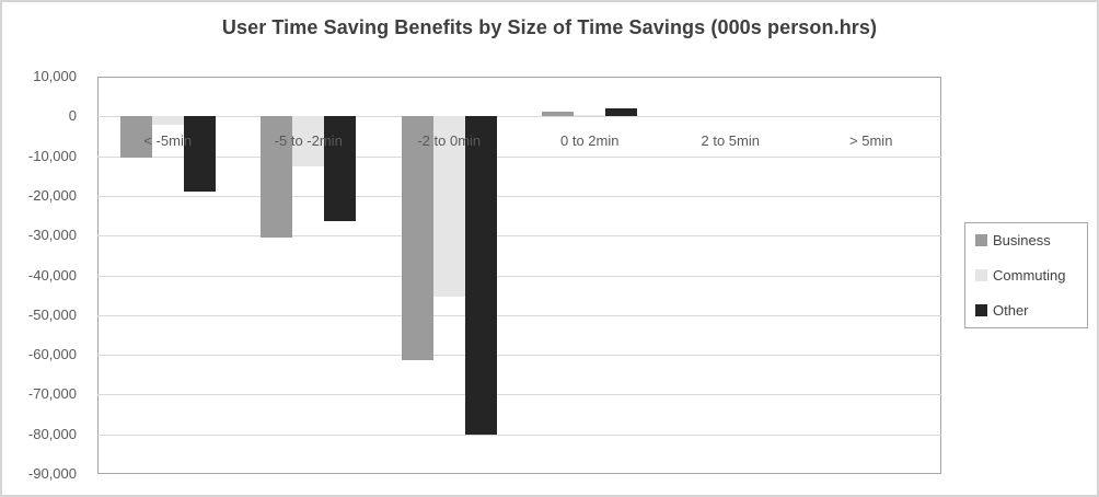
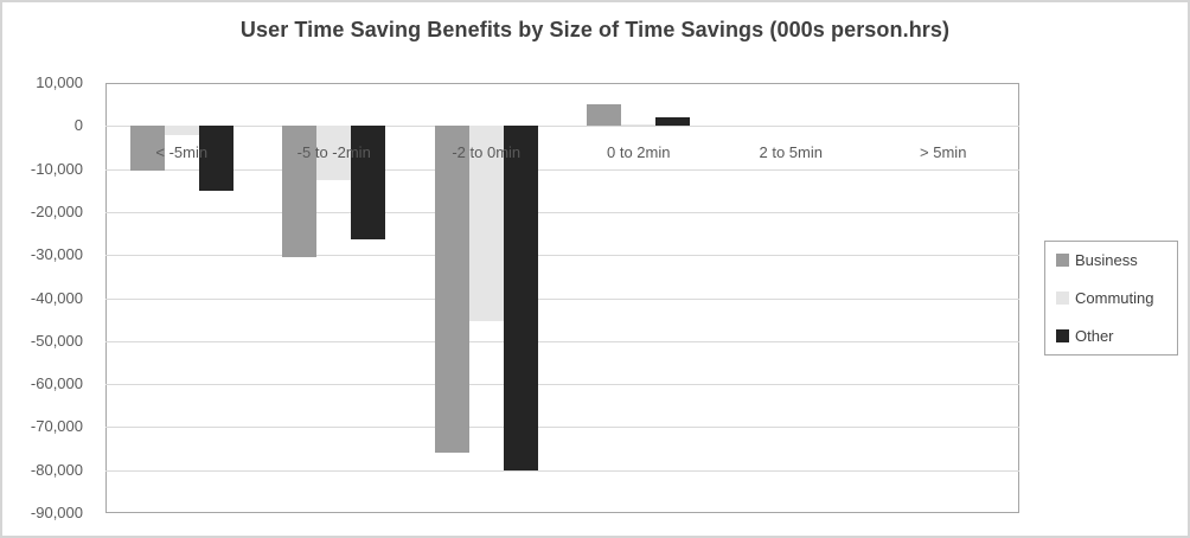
Other/< -5min: -19000 -> -15000
Business/-2 to 0min: -61000 -> -76000
Business/0 to 2min: 1000 -> 5000
